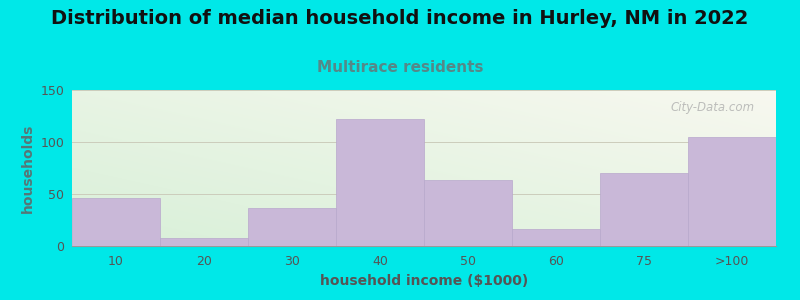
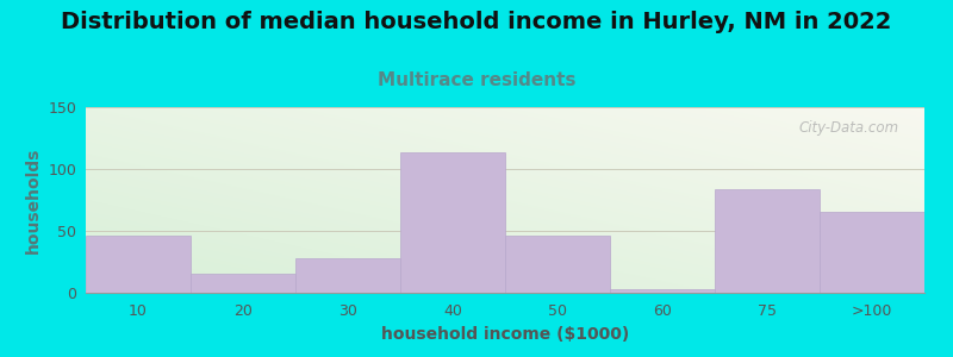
20: 8 -> 15
30: 37 -> 28
40: 122 -> 113
50: 63 -> 46
60: 16 -> 3
75: 70 -> 84
>100: 105 -> 65
